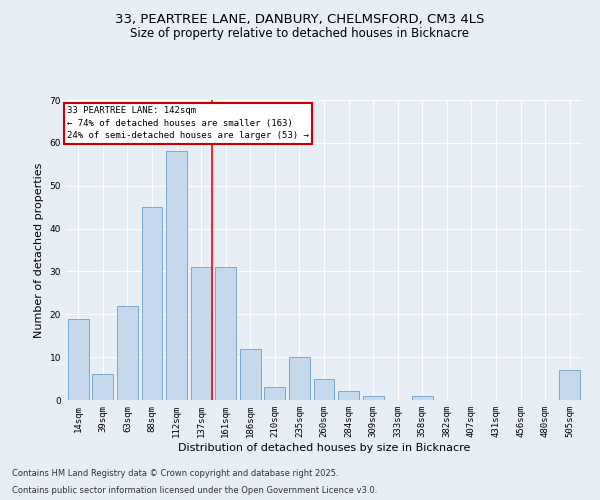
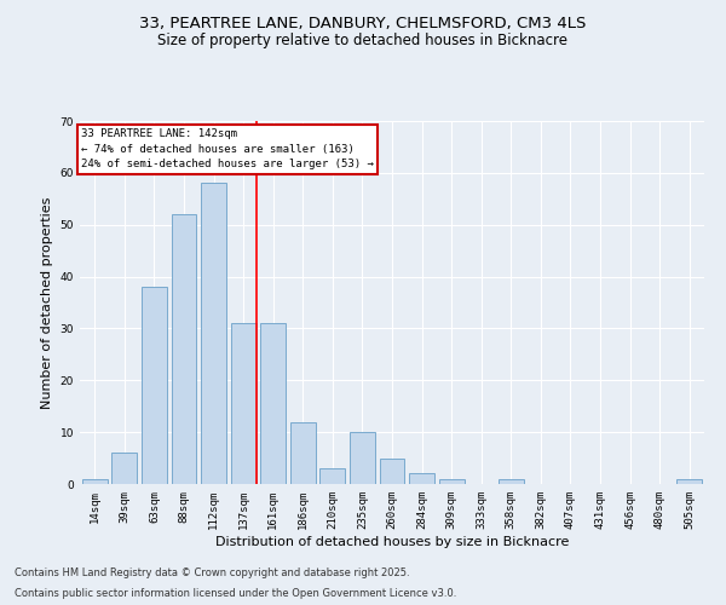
14sqm: 19 -> 1
63sqm: 22 -> 38
88sqm: 45 -> 52
505sqm: 7 -> 1
